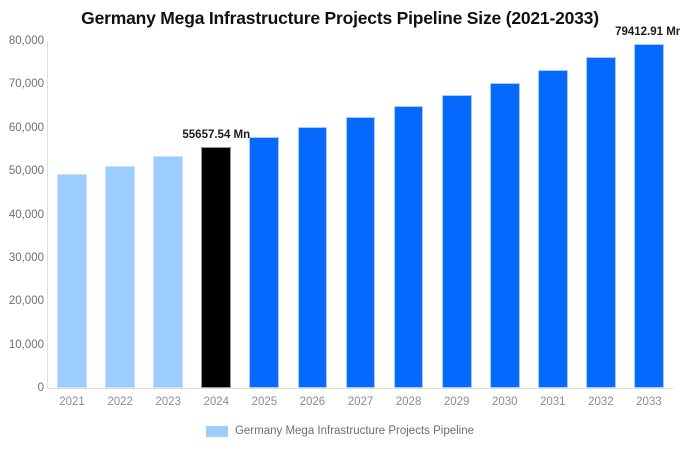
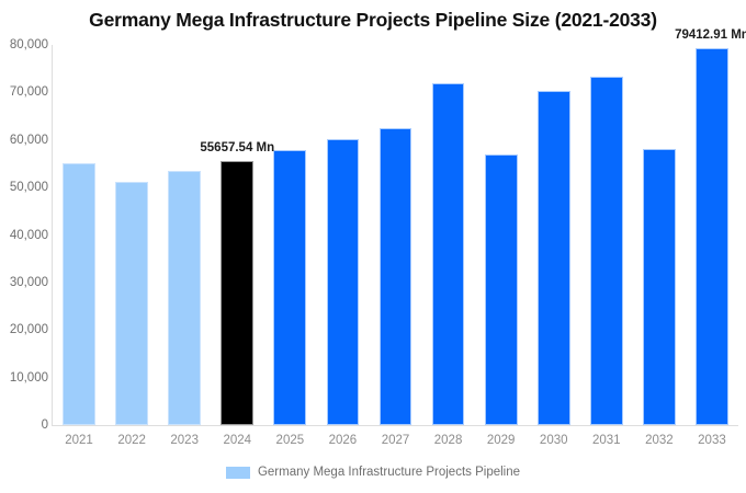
2021: 49000 -> 55000
2028: 65000 -> 72000
2029: 68000 -> 57000
2032: 76000 -> 58000
